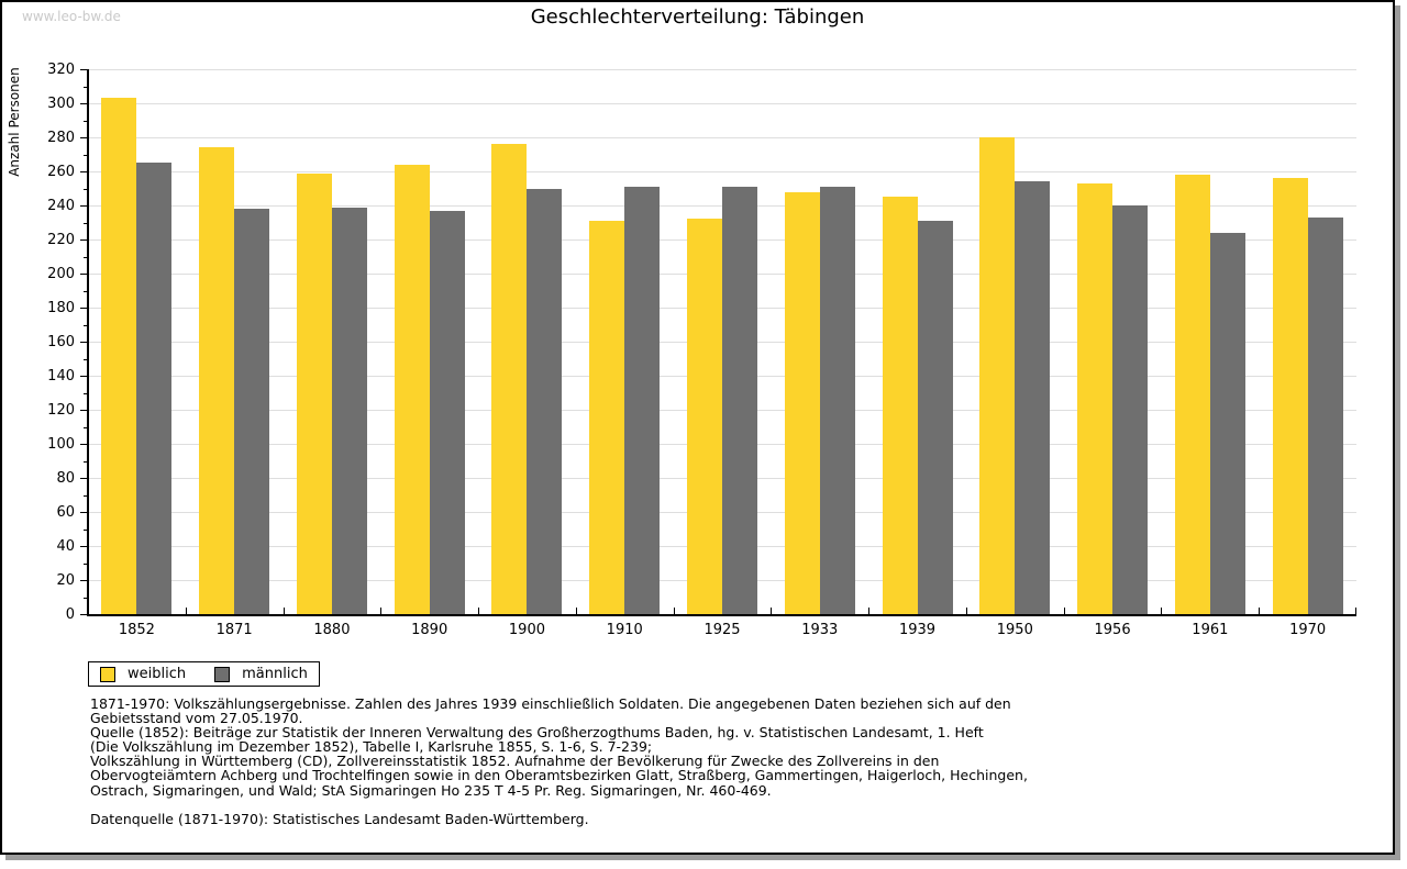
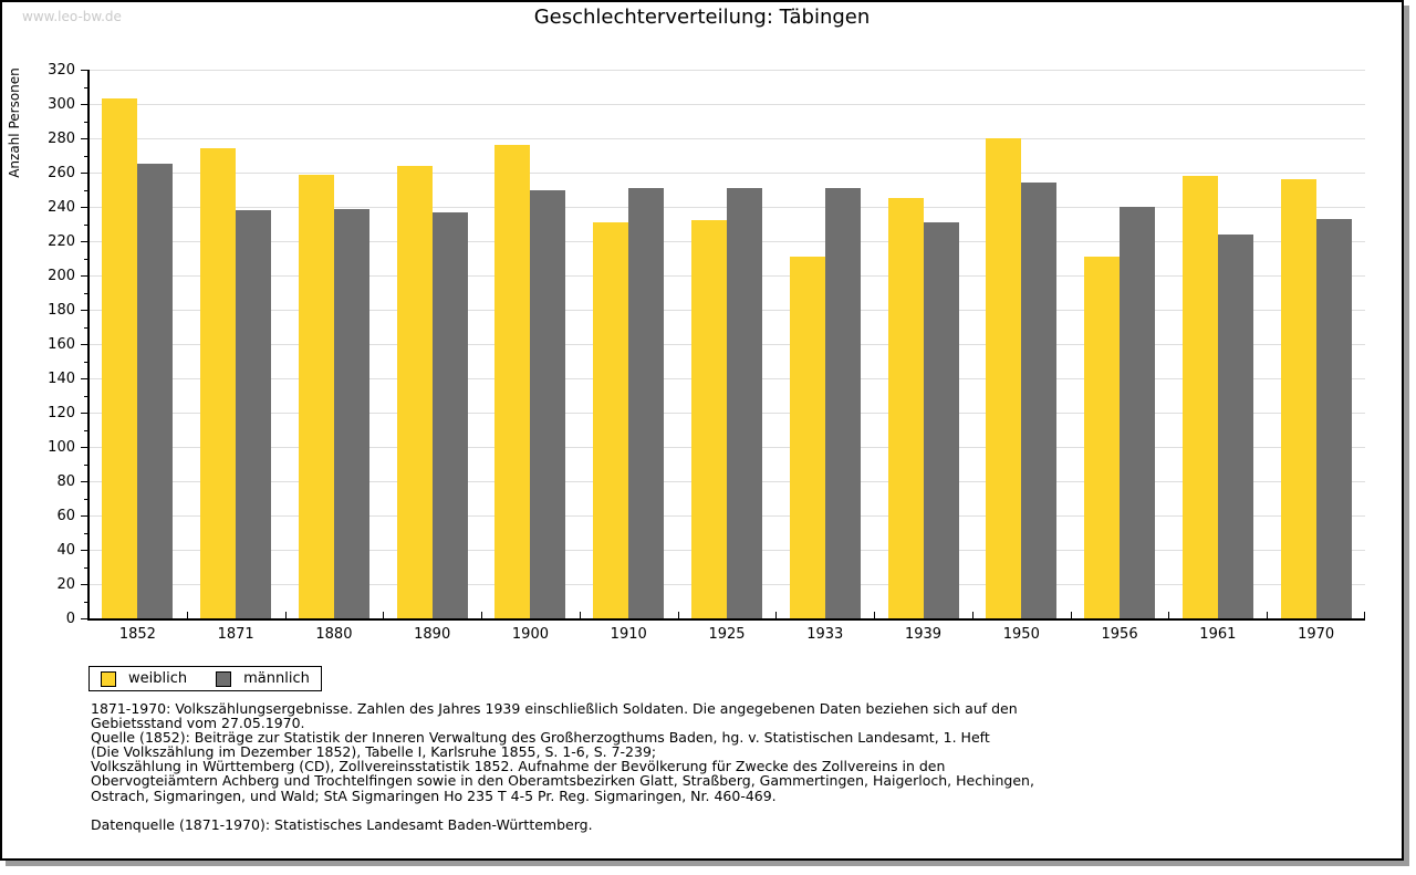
weiblich/1933: 248 -> 211
weiblich/1956: 253 -> 211
